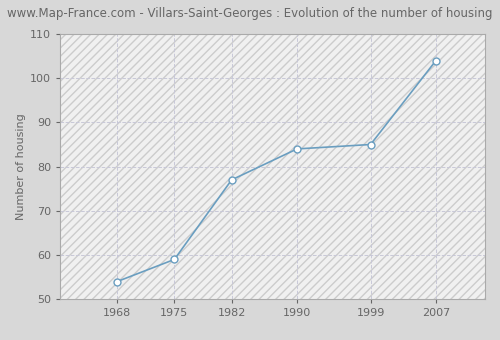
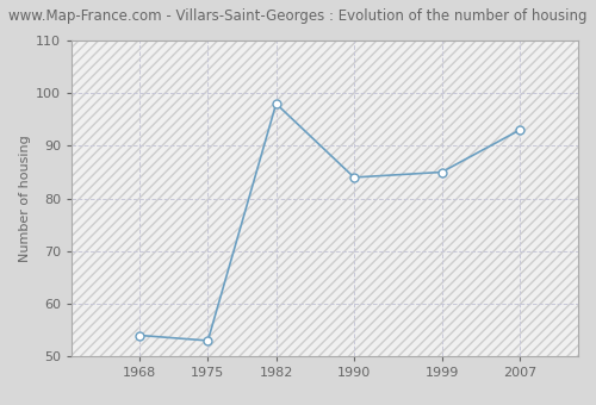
1975: 59 -> 53
1982: 77 -> 98
2007: 104 -> 93
